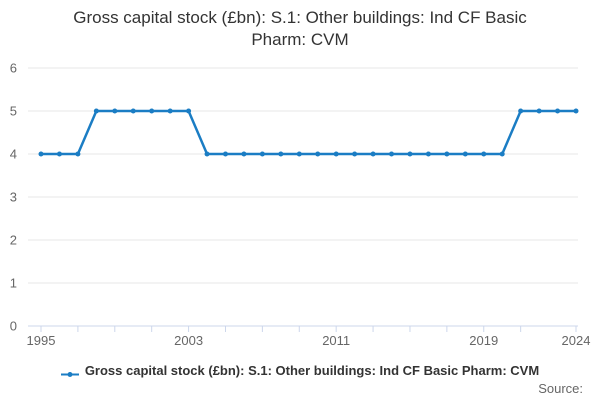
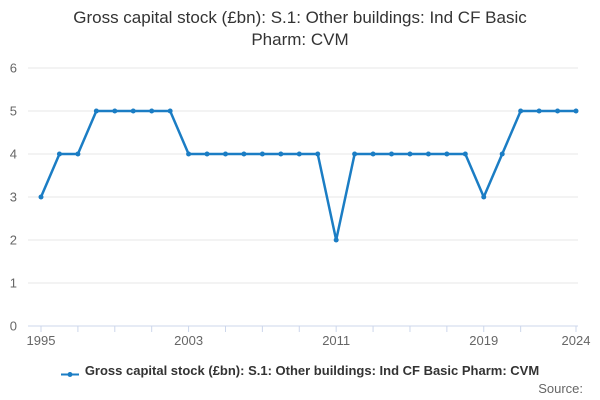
1995: 4 -> 3
2003: 5 -> 4
2011: 4 -> 2
2019: 4 -> 3
